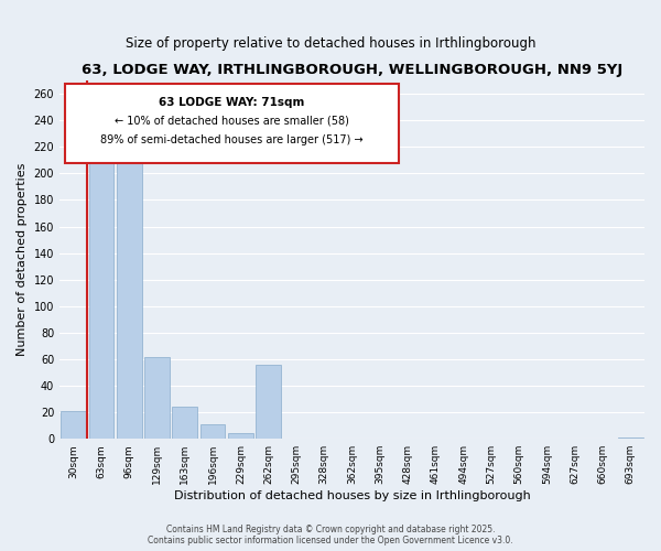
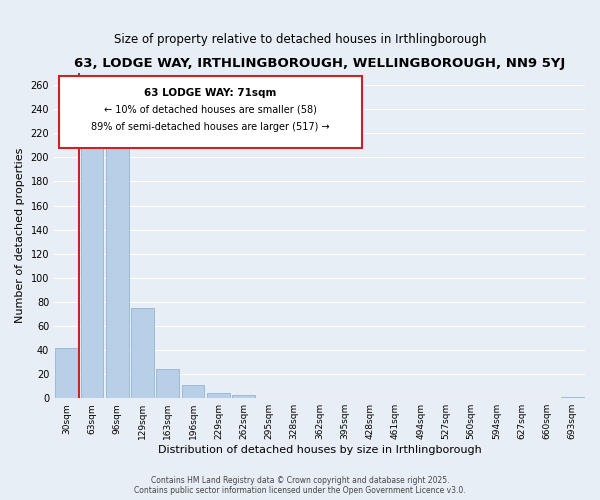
30sqm: 21 -> 42
129sqm: 62 -> 75
262sqm: 56 -> 3
